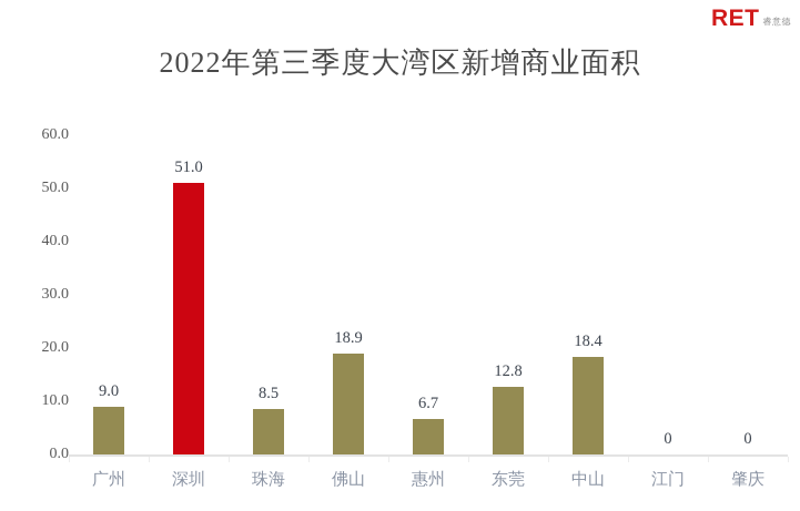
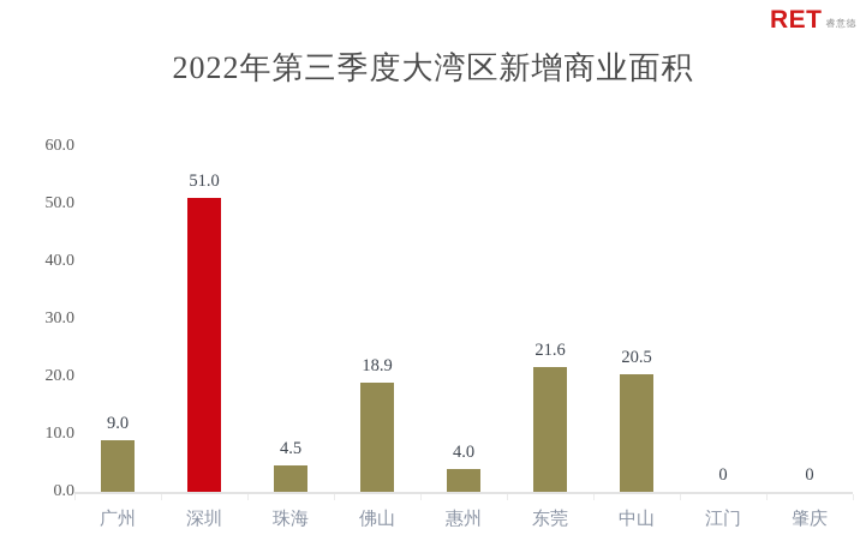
珠海: 8.5 -> 4.5
惠州: 6.7 -> 4.0
东莞: 12.8 -> 21.6
中山: 18.4 -> 20.5
